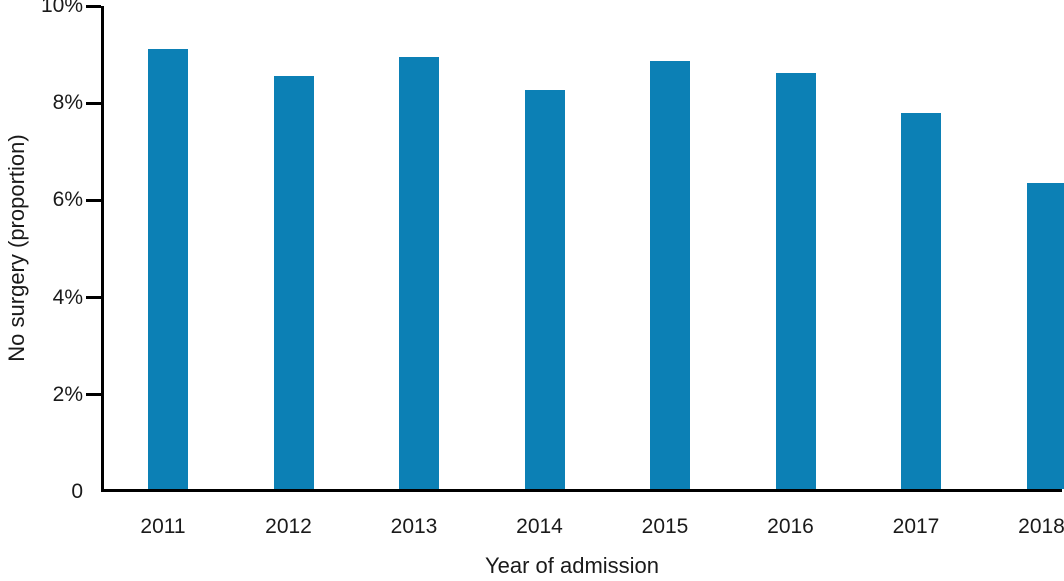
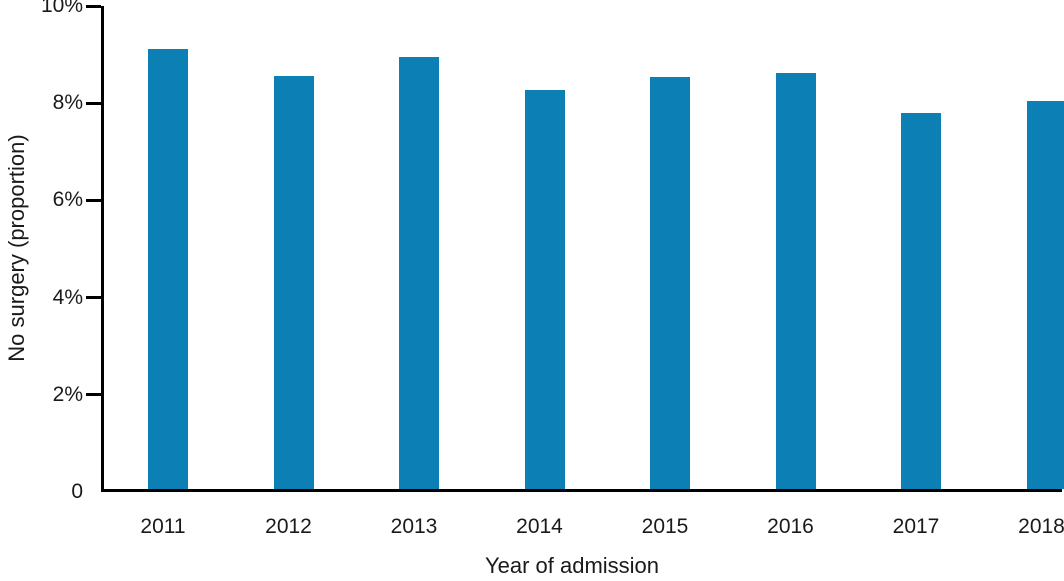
2015: 8.8% -> 8.5%
2018: 6.3% -> 8.0%
